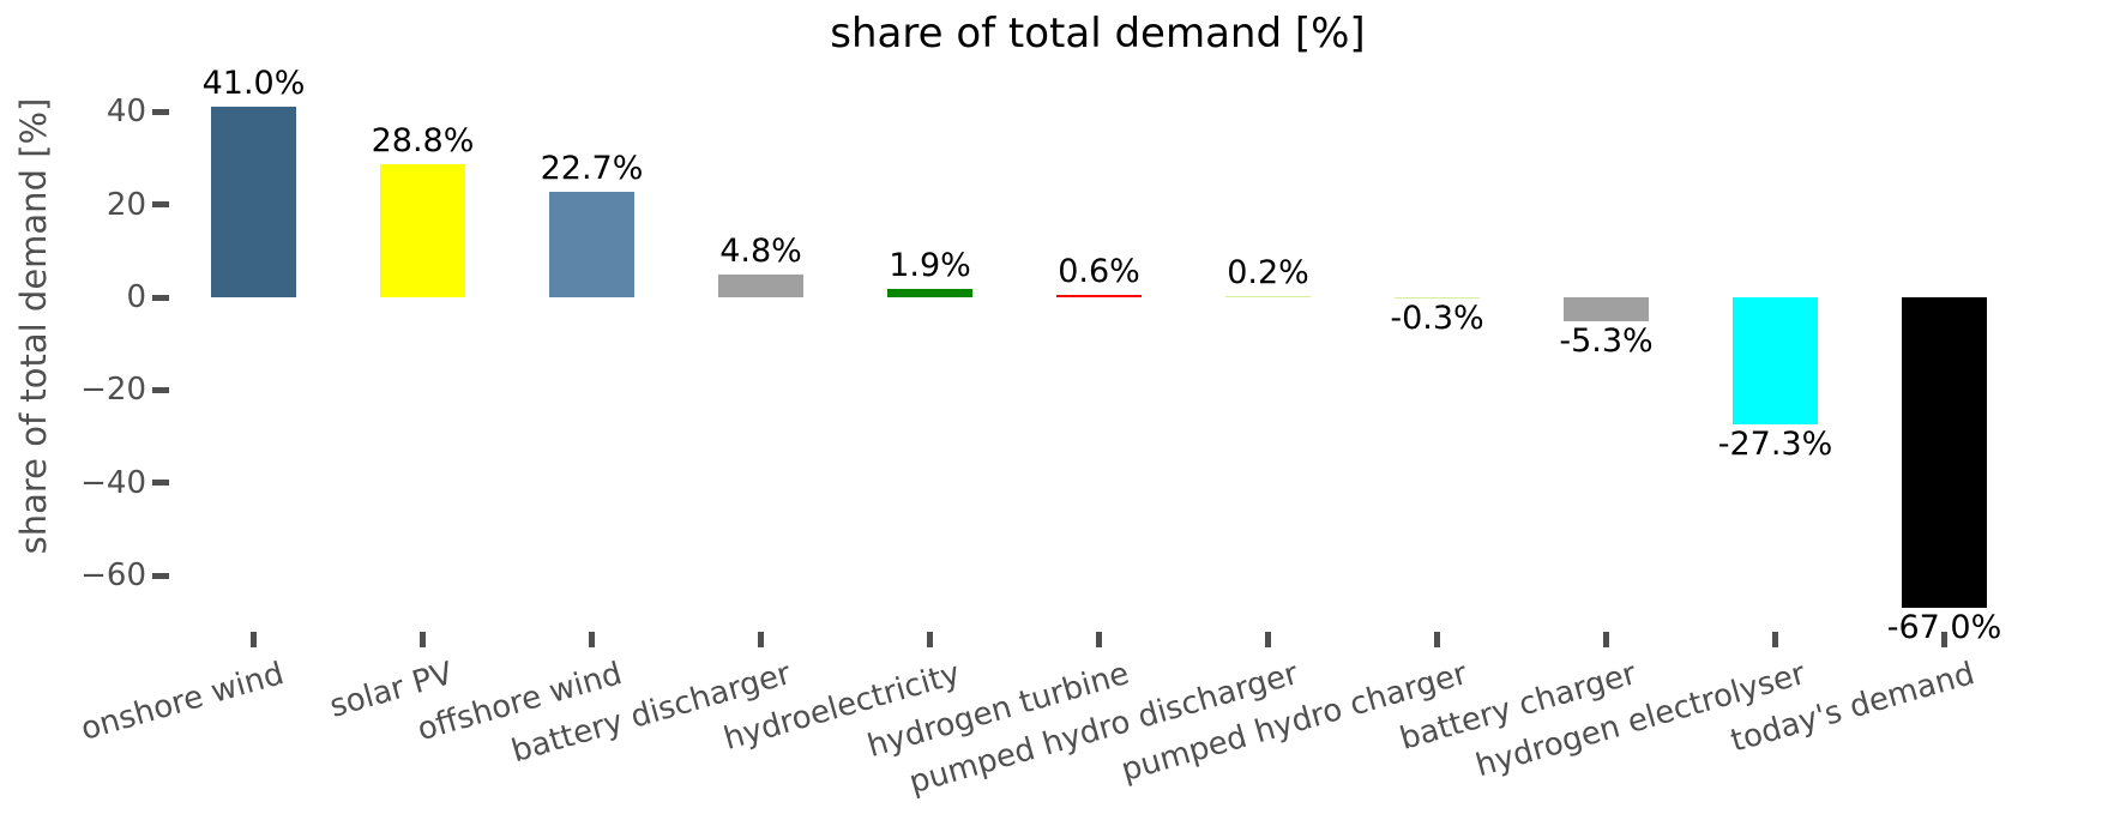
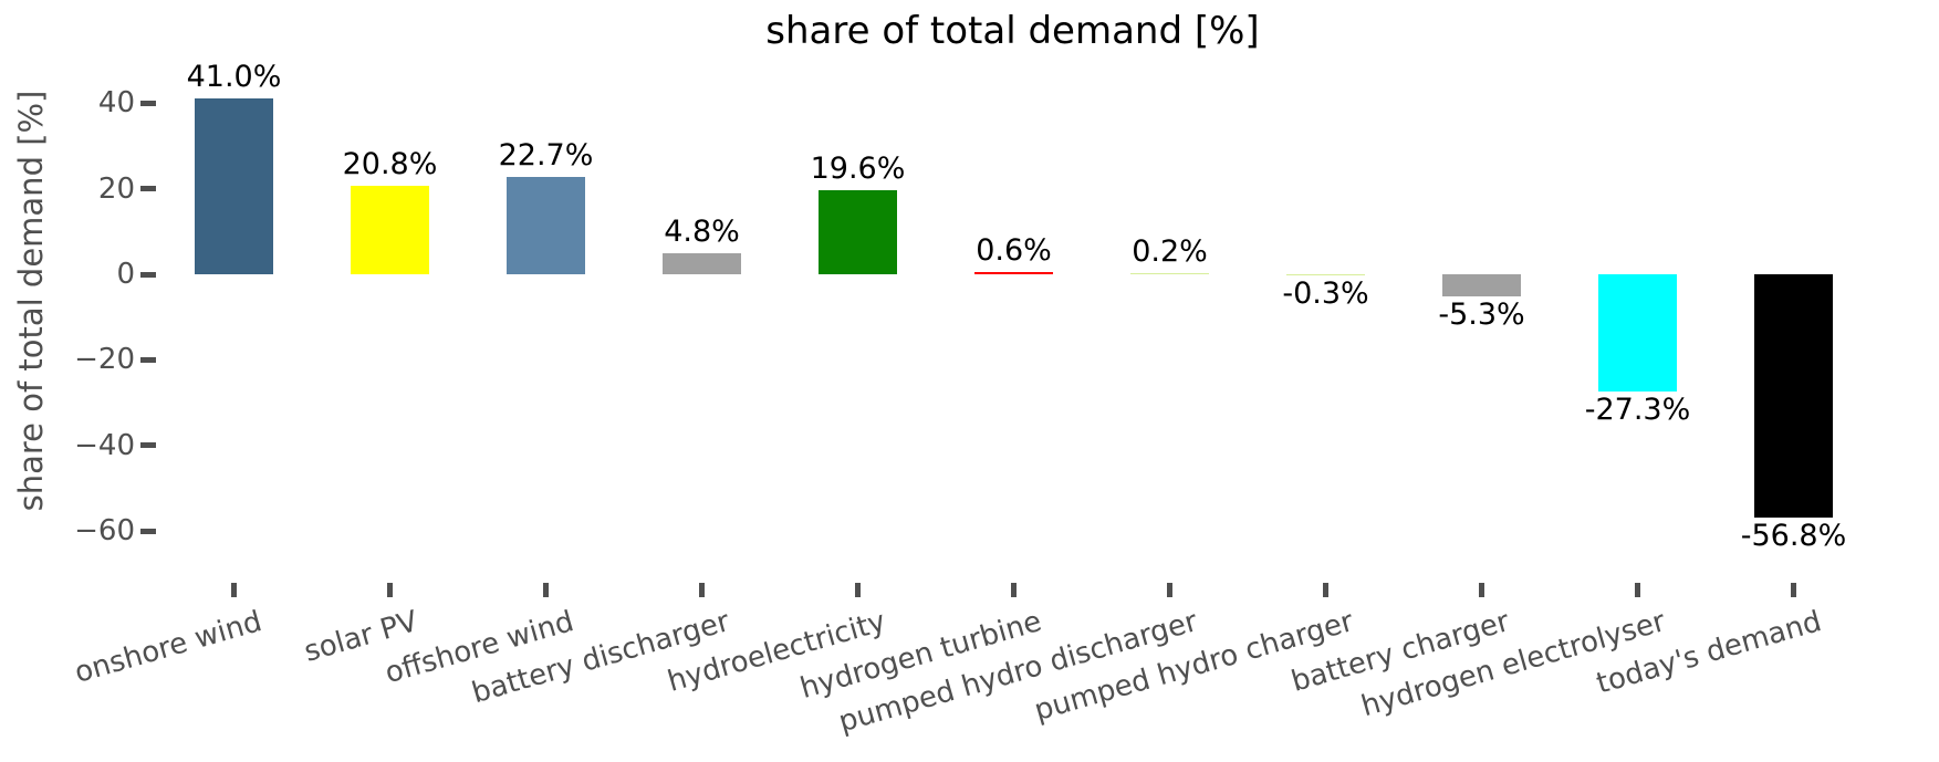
solar PV: 28.8% -> 20.8%
hydroelectricity: 1.9% -> 19.6%
today's demand: -67.0% -> -56.8%
